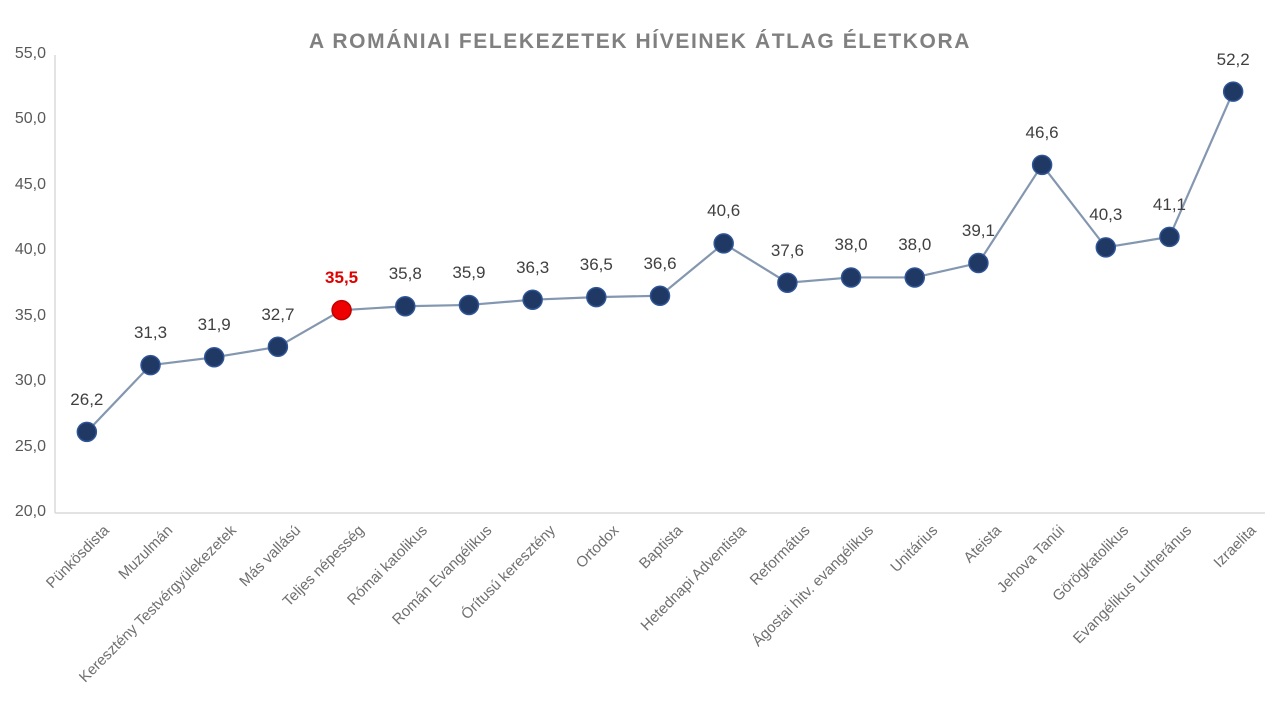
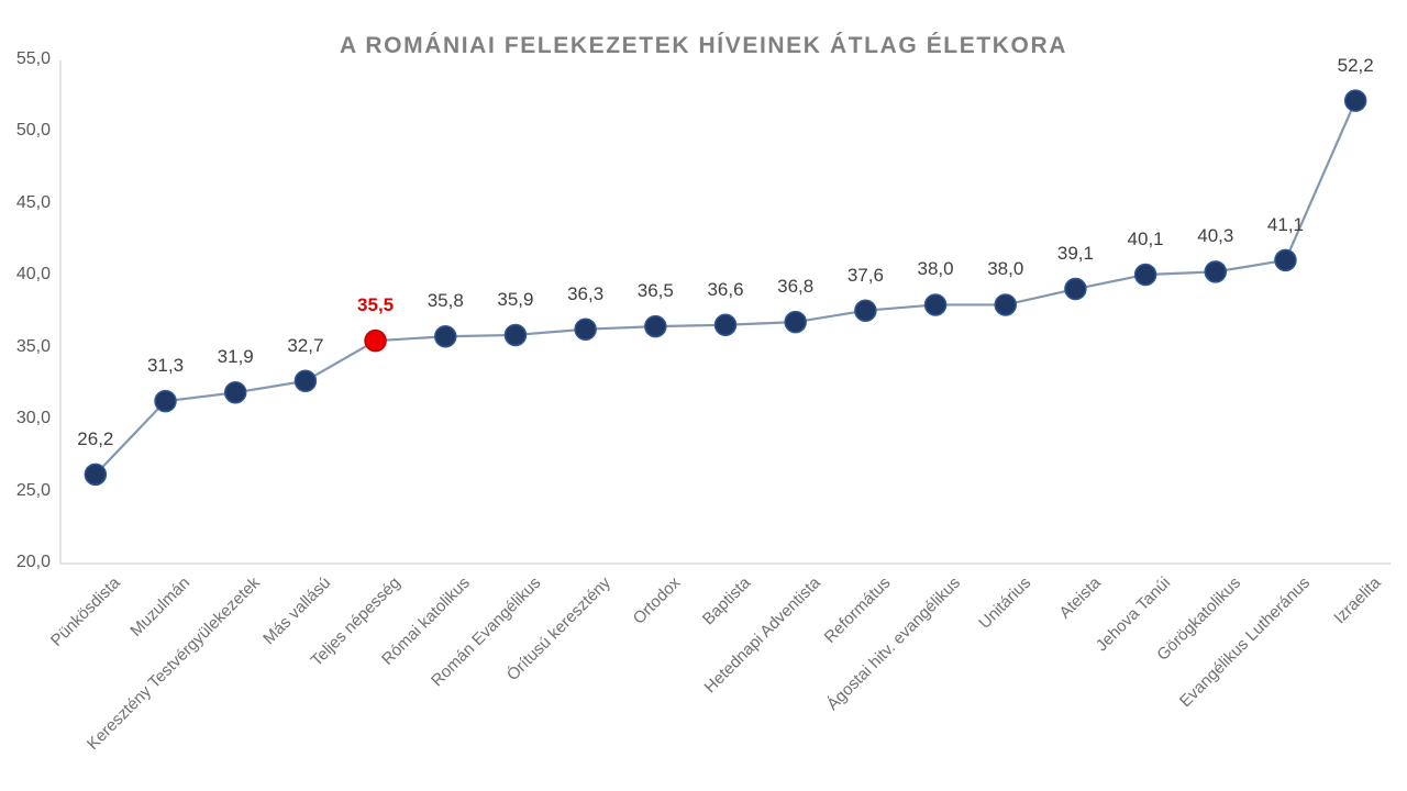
Hetednapi Adventista: 40,6 -> 36,8
Jehova Tanúi: 46,6 -> 40,1
